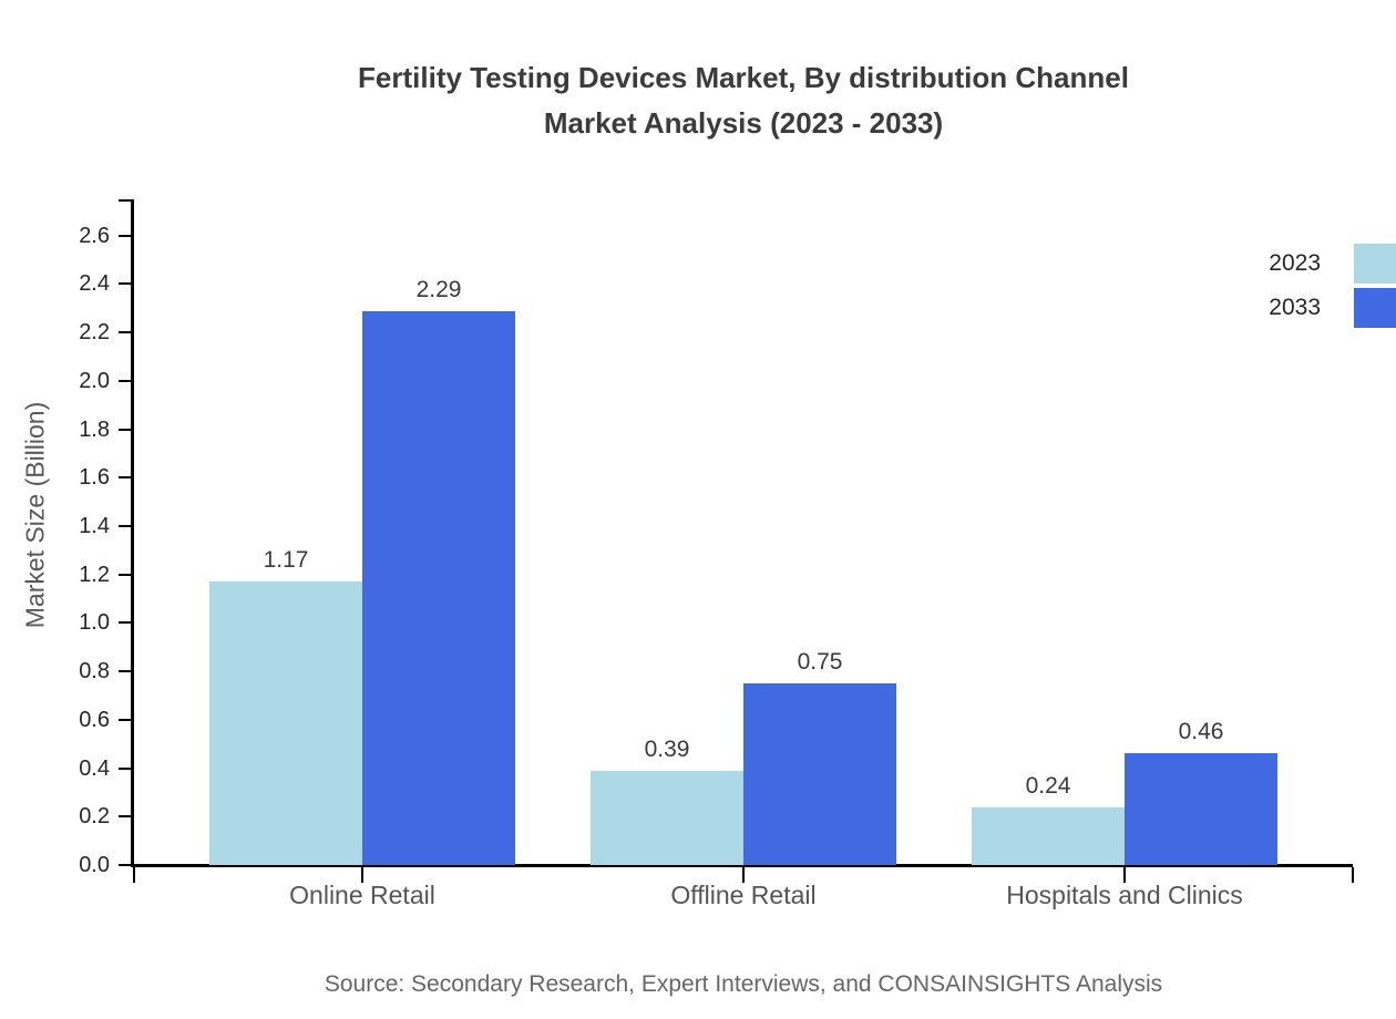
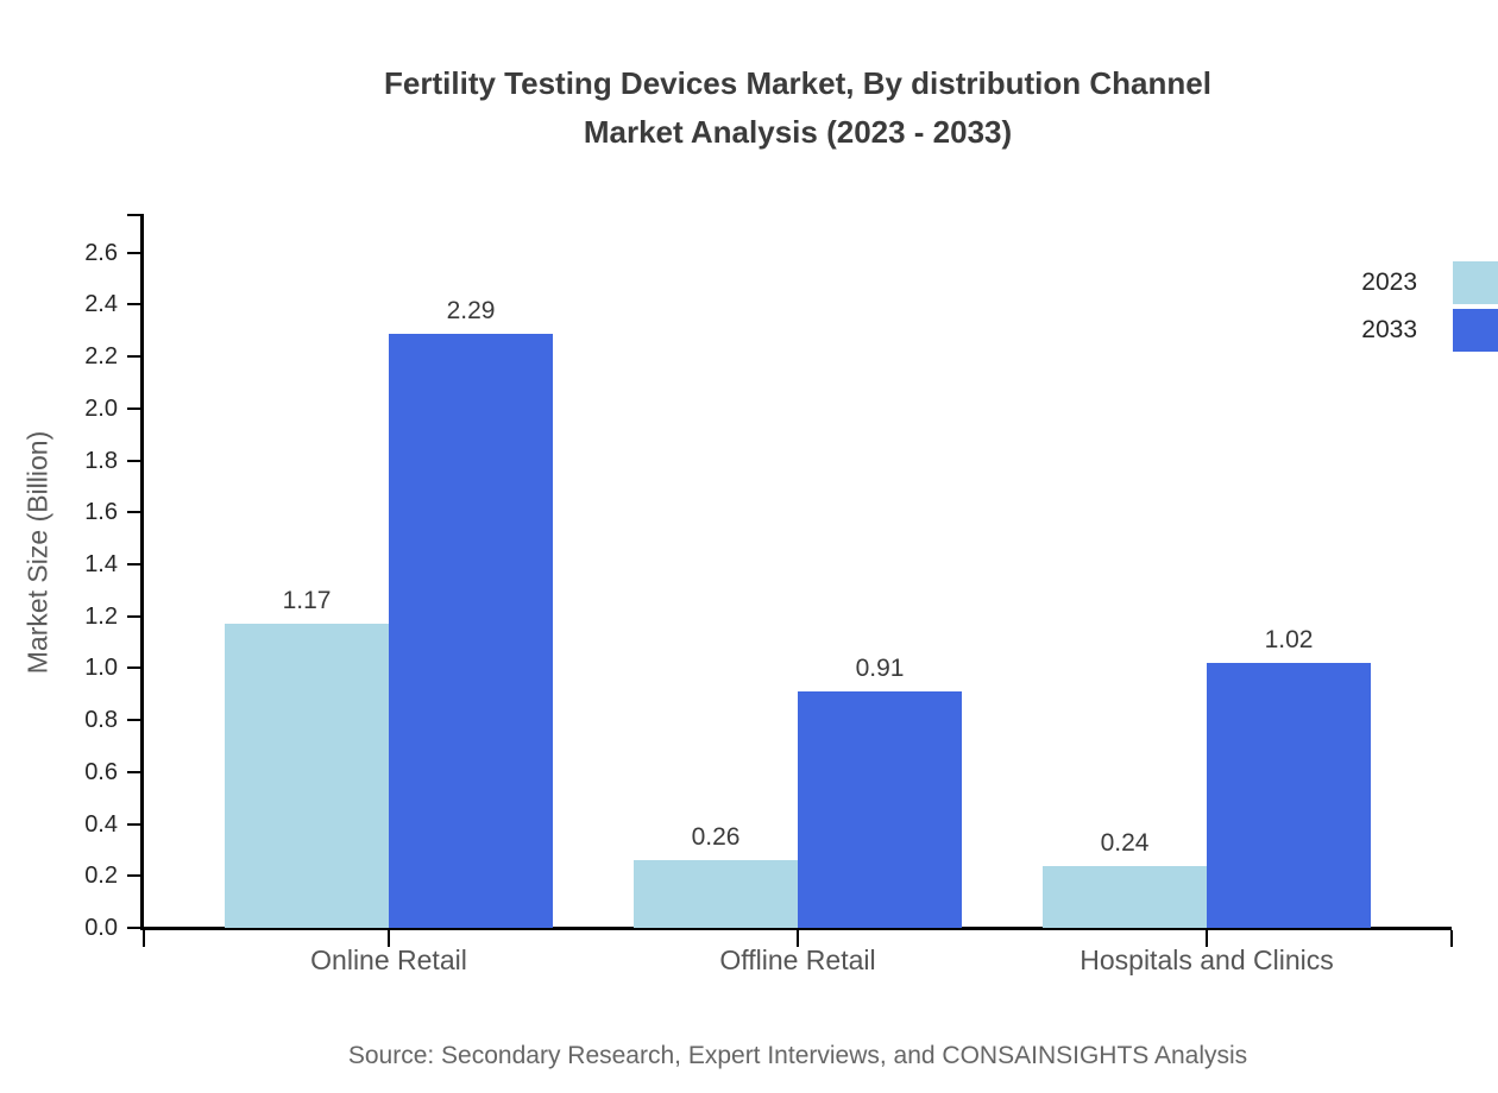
2023/Offline Retail: 0.39 -> 0.26
2033/Offline Retail: 0.75 -> 0.91
2033/Hospitals and Clinics: 0.46 -> 1.02
